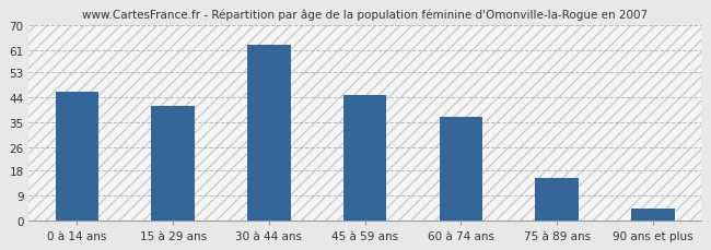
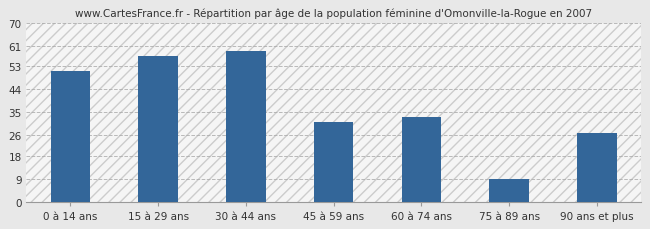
0 à 14 ans: 46 -> 51
15 à 29 ans: 41 -> 57
30 à 44 ans: 63 -> 59
45 à 59 ans: 45 -> 31
60 à 74 ans: 37 -> 33
75 à 89 ans: 15 -> 9
90 ans et plus: 4 -> 27
